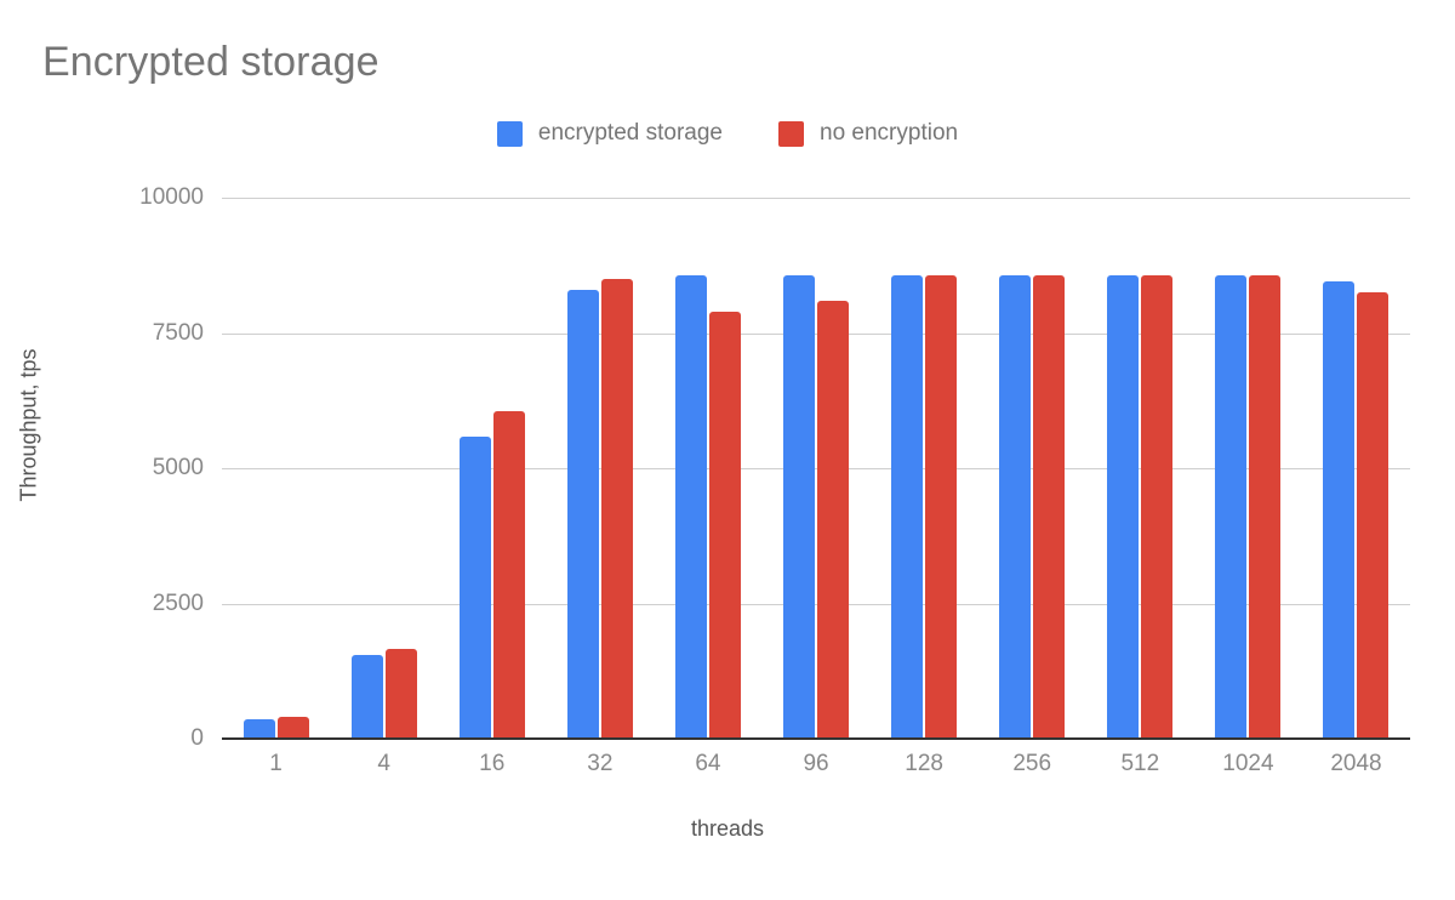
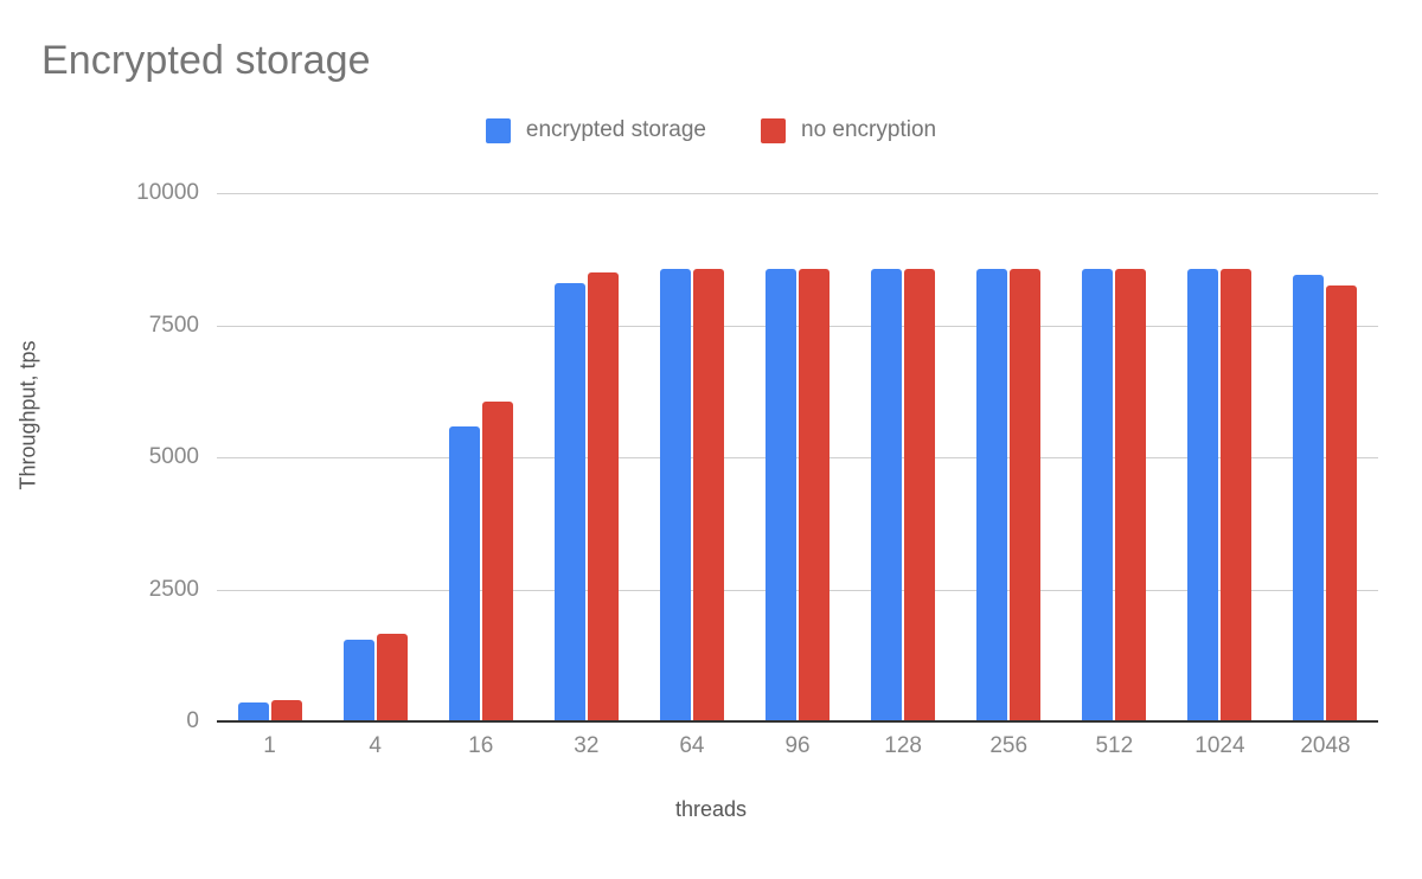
no encryption/64: 7900 -> 8600
no encryption/96: 8100 -> 8600
